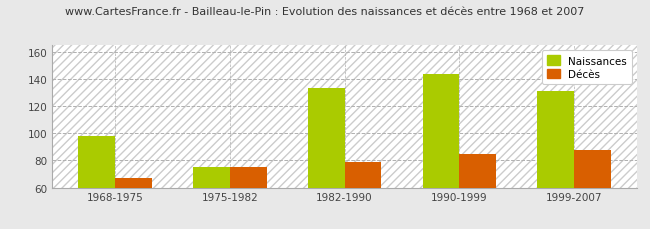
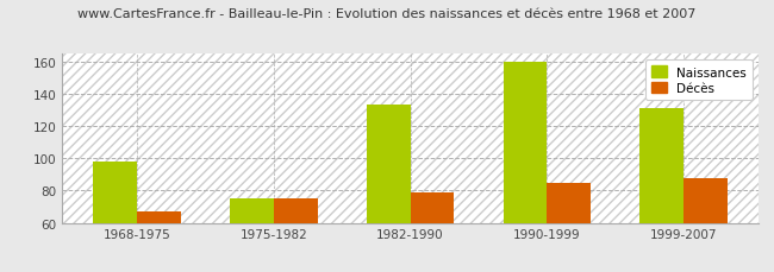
Naissances/1990-1999: 144 -> 160
